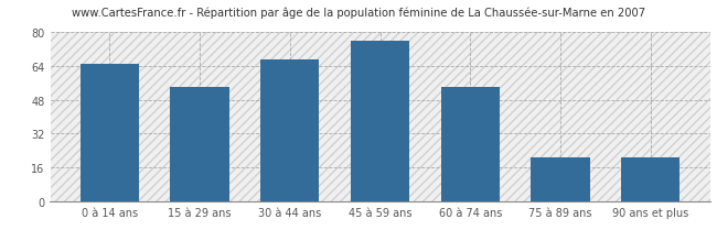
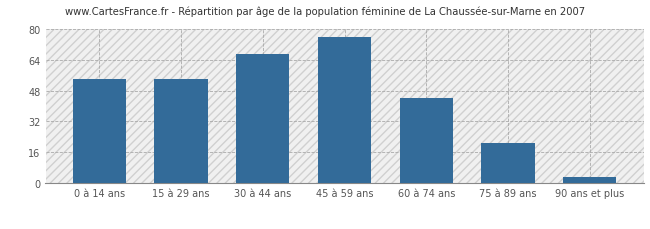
0 à 14 ans: 65 -> 54
60 à 74 ans: 54 -> 44
90 ans et plus: 21 -> 3
